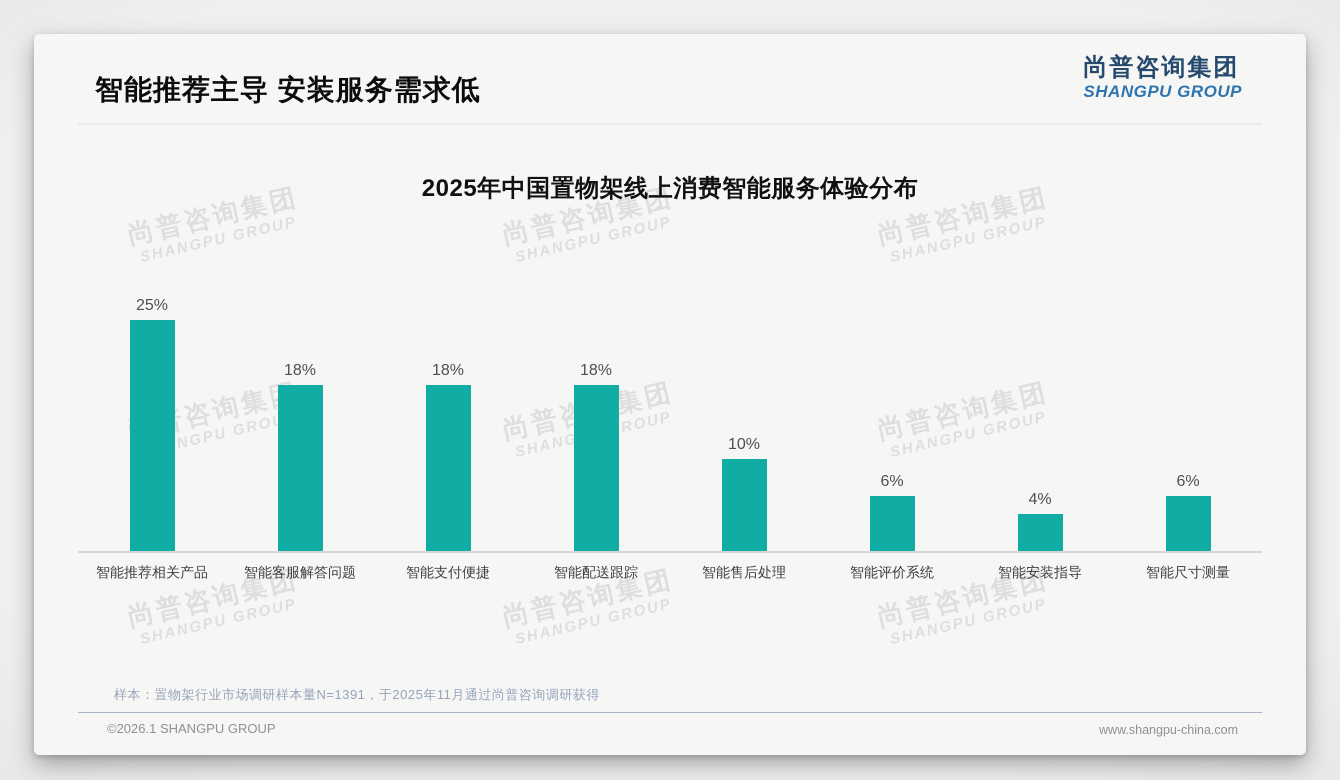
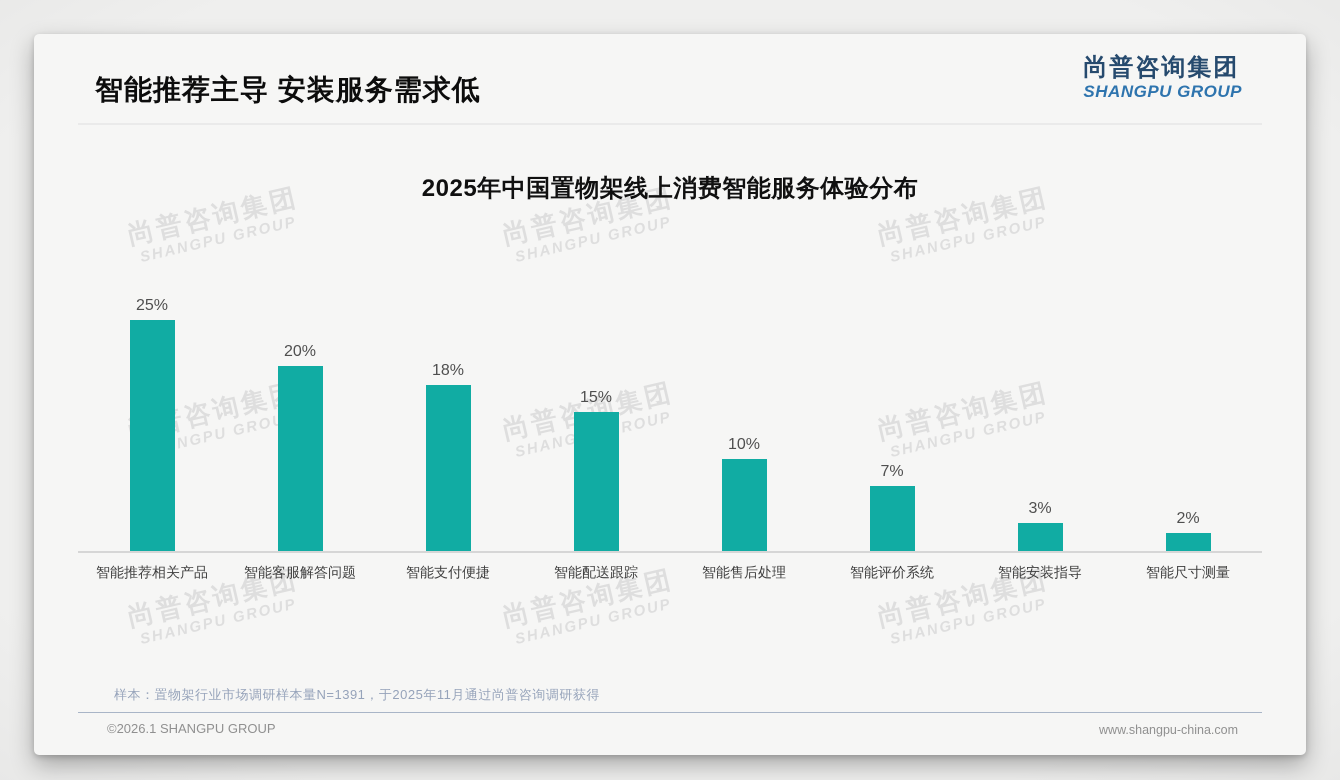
智能客服解答问题: 18% -> 20%
智能配送跟踪: 18% -> 15%
智能评价系统: 6% -> 7%
智能安装指导: 4% -> 3%
智能尺寸测量: 6% -> 2%
